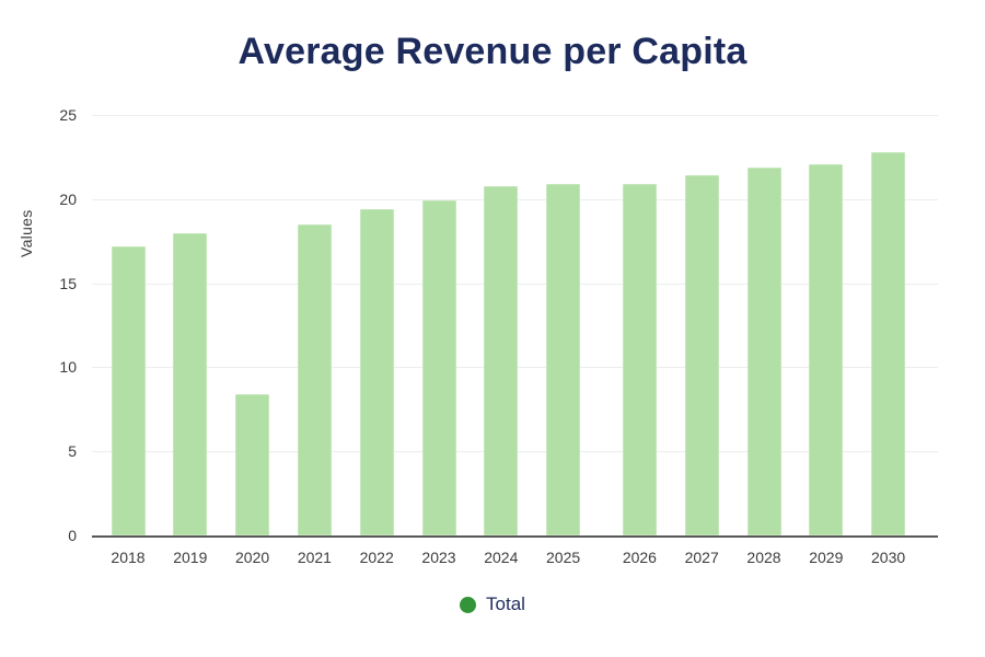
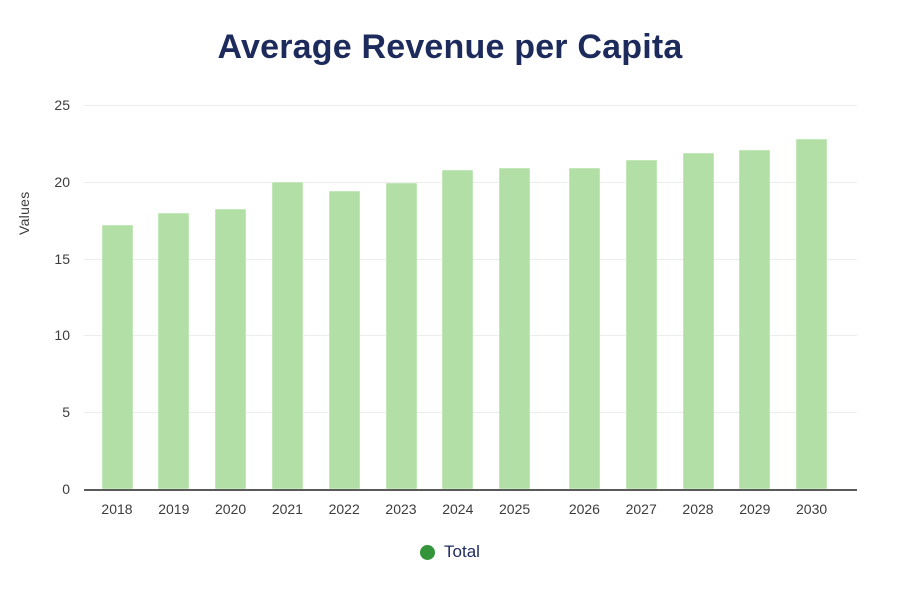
2020: 8.4 -> 18.2
2021: 18.5 -> 20.0
